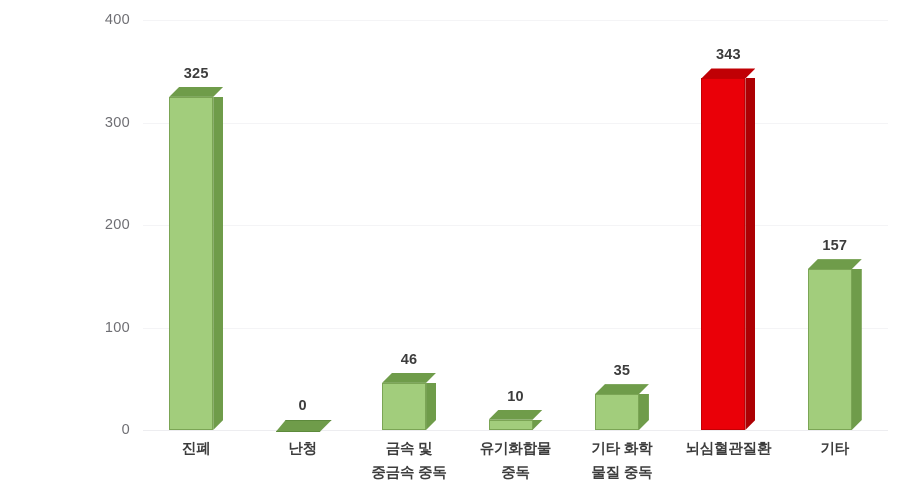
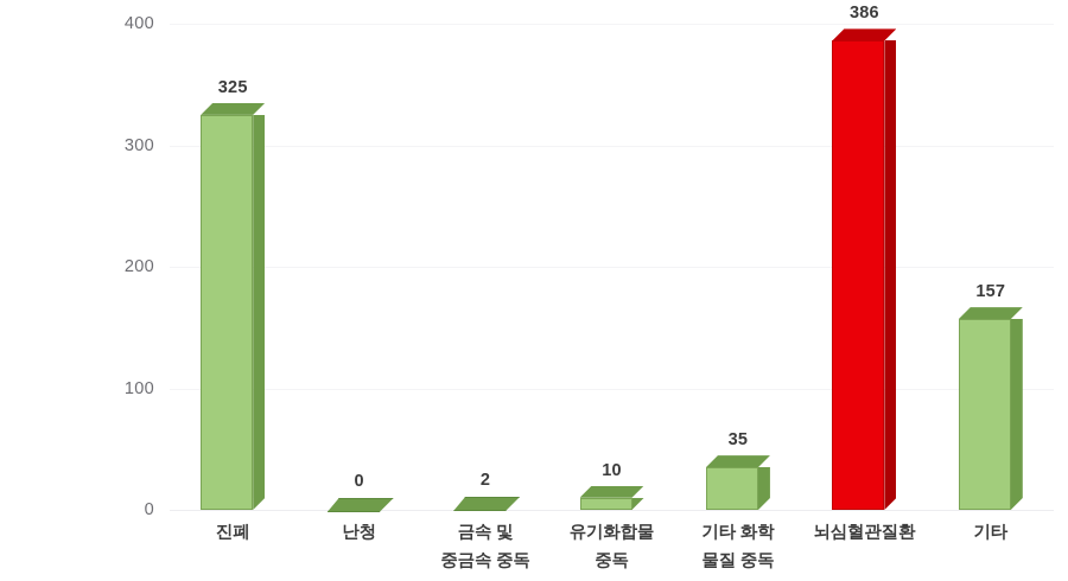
금속 및 중금속 중독: 46 -> 2
뇌심혈관질환: 343 -> 386
